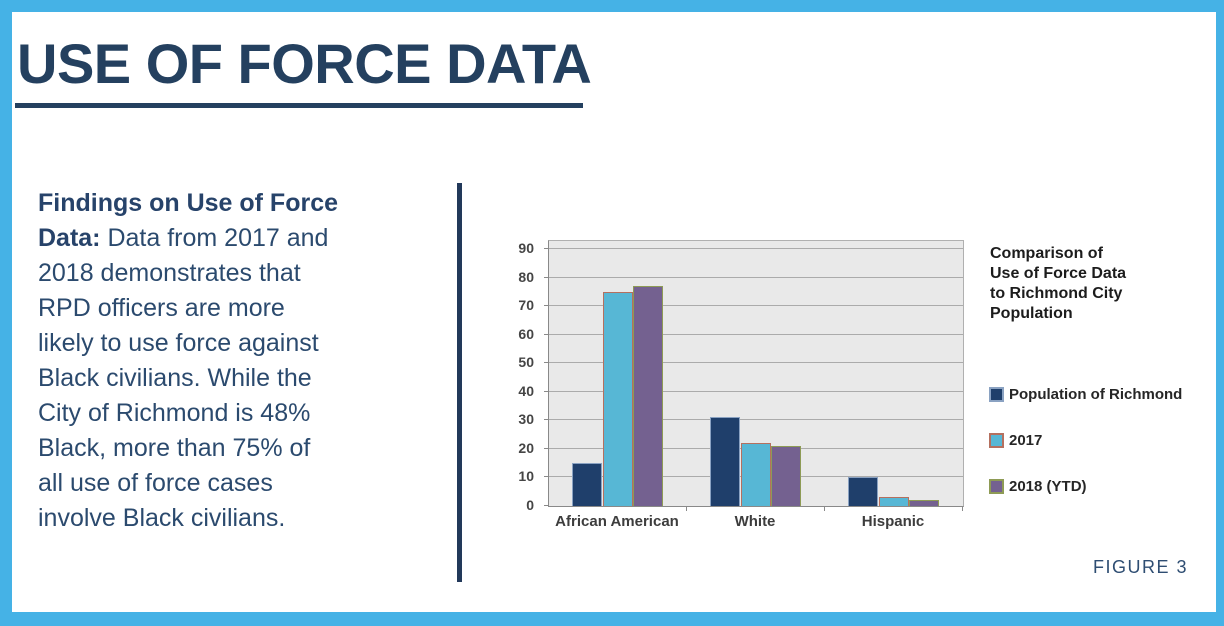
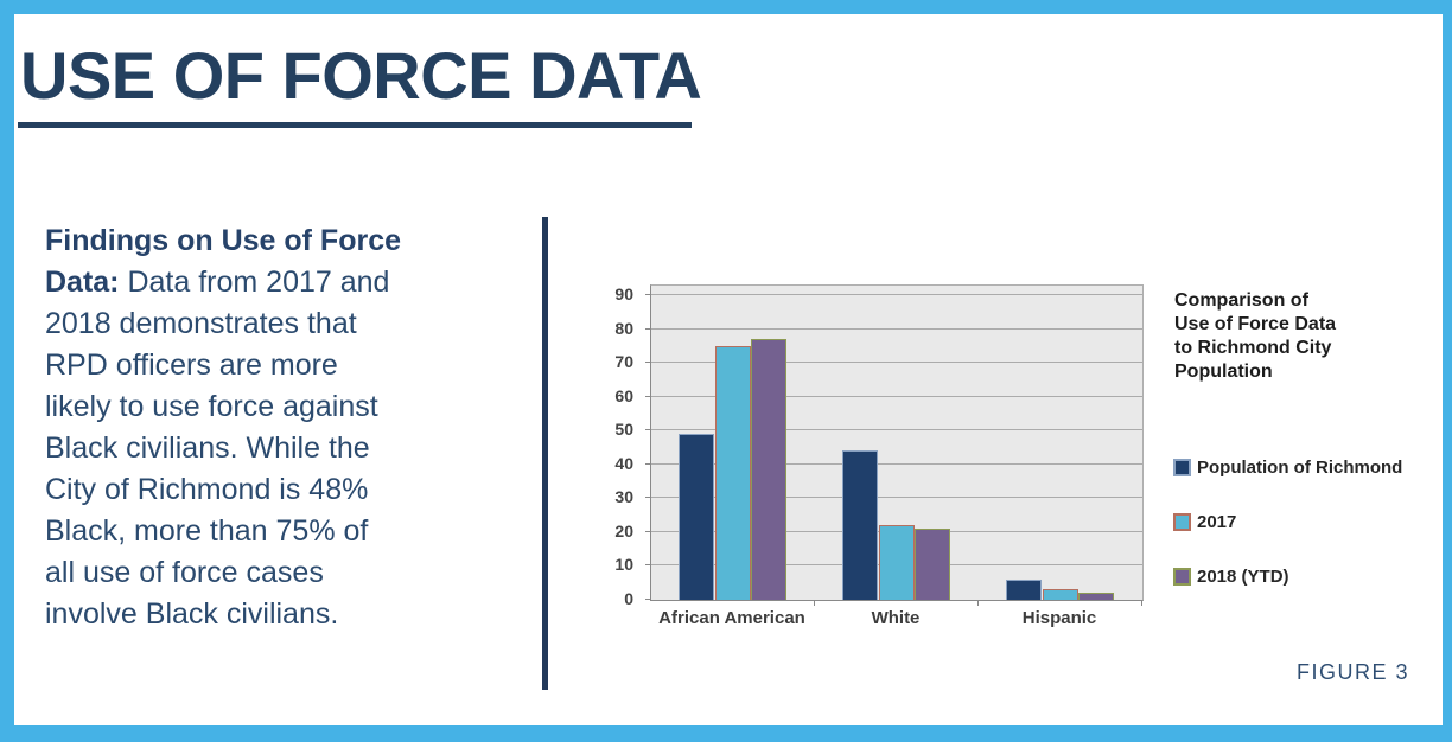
Population of Richmond/African American: 15 -> 49
Population of Richmond/White: 31 -> 44
Population of Richmond/Hispanic: 10 -> 6
